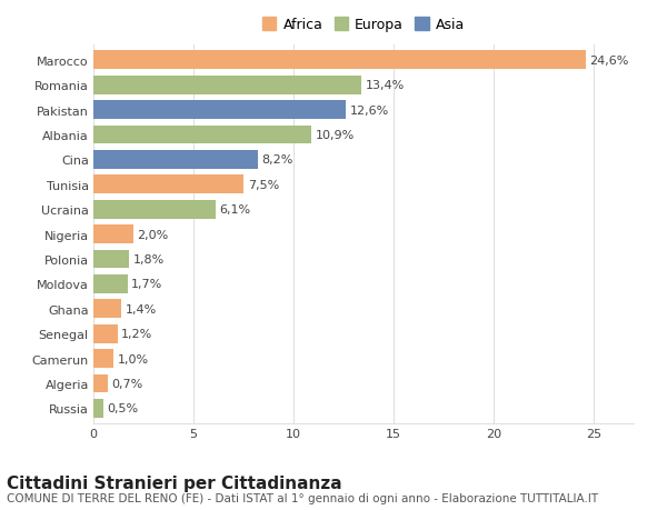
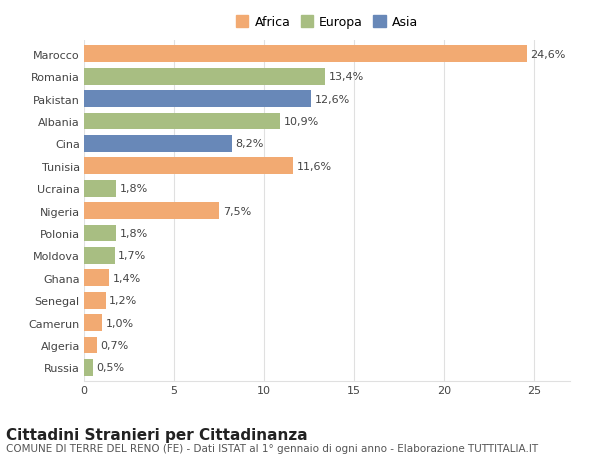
Tunisia: 7,5% -> 11,6%
Ucraina: 6,1% -> 1,8%
Nigeria: 2,0% -> 7,5%
